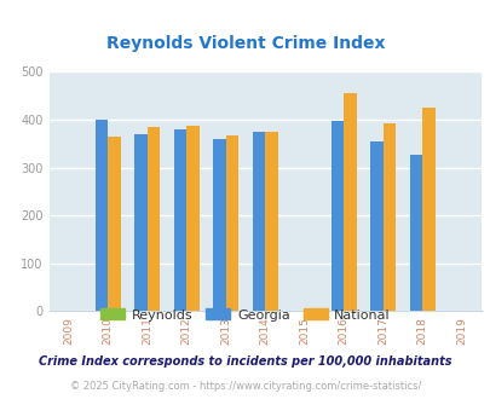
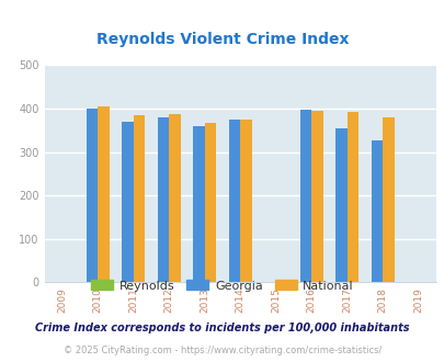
National/2010: 365 -> 405
National/2016: 455 -> 394
National/2018: 425 -> 379
